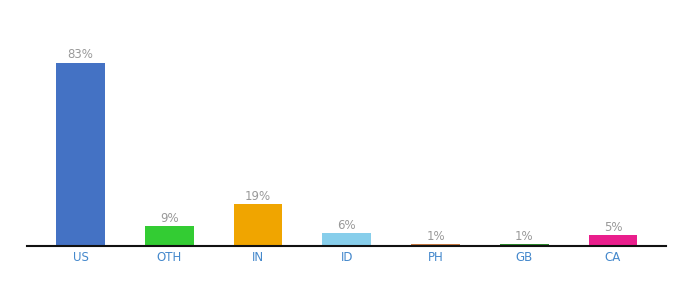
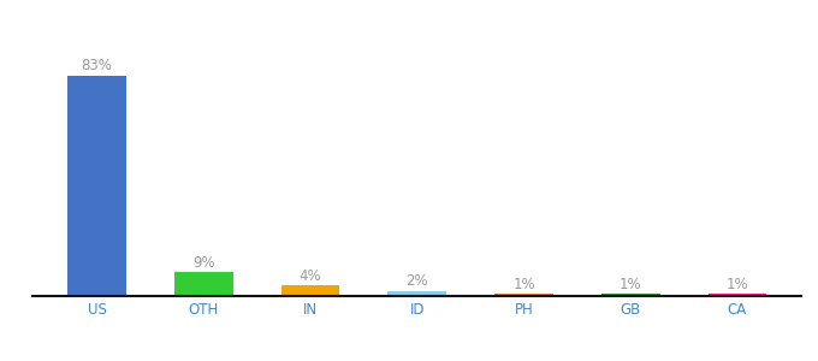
IN: 19% -> 4%
ID: 6% -> 2%
CA: 5% -> 1%
